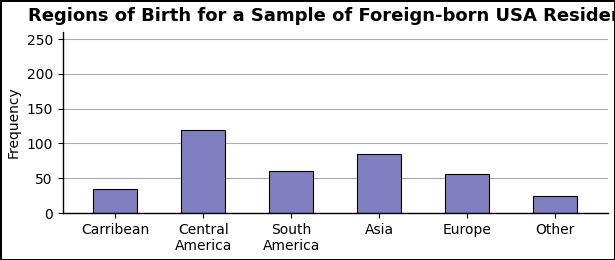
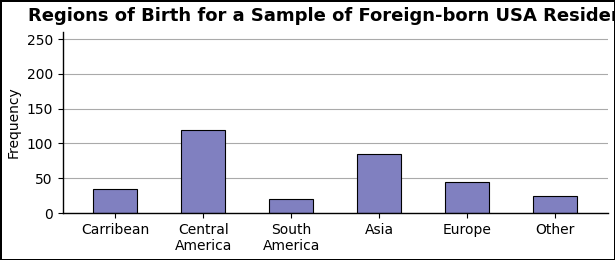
South America: 60 -> 20
Europe: 56 -> 45
